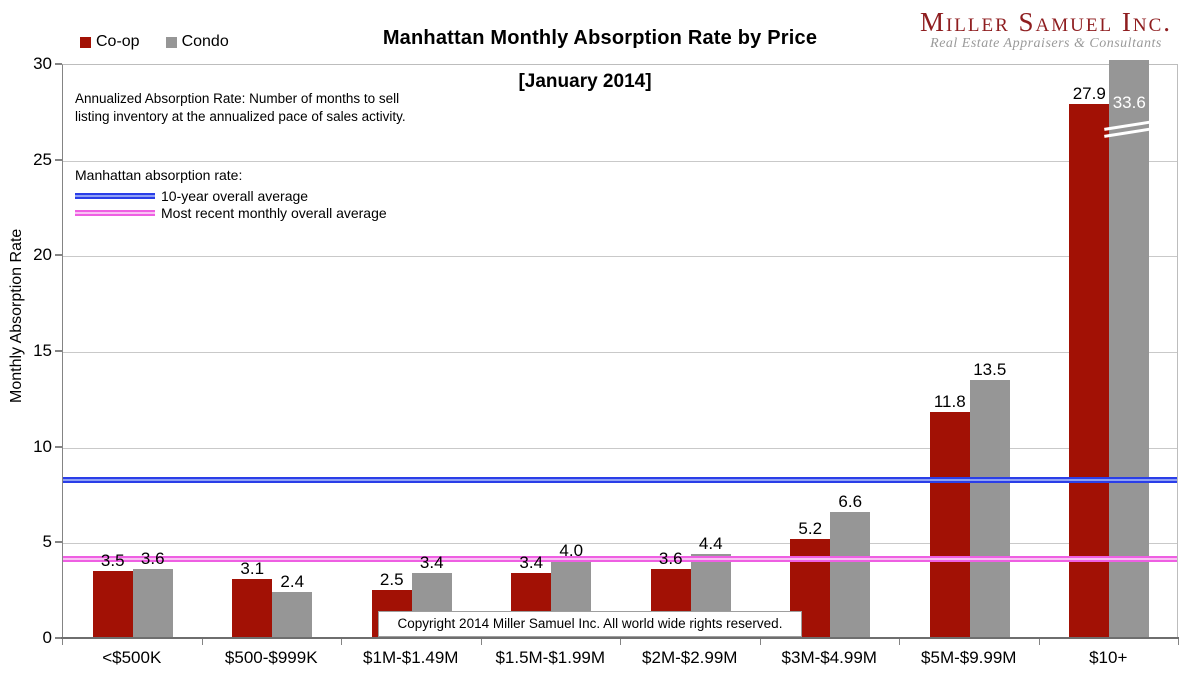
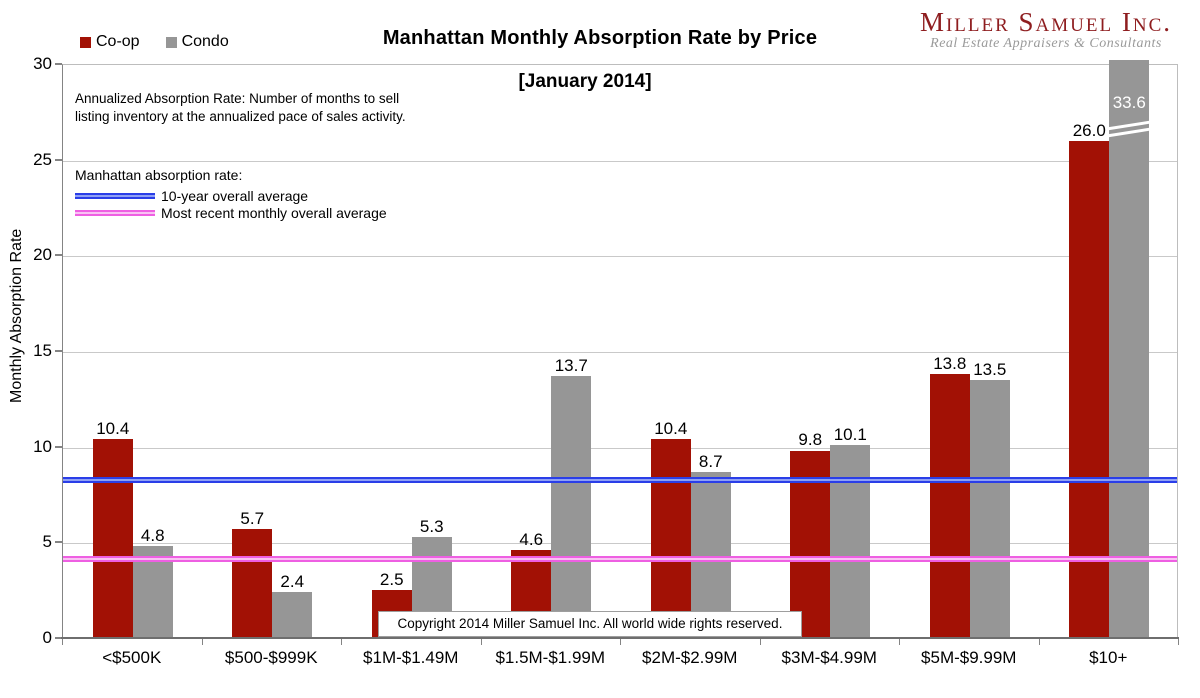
Co-op/<$500K: 3.5 -> 10.4
Condo/<$500K: 3.6 -> 4.8
Co-op/$500-$999K: 3.1 -> 5.7
Condo/$1M-$1.49M: 3.4 -> 5.3
Co-op/$1.5M-$1.99M: 3.4 -> 4.6
Condo/$1.5M-$1.99M: 4.0 -> 13.7
Co-op/$2M-$2.99M: 3.6 -> 10.4
Condo/$2M-$2.99M: 4.4 -> 8.7
Co-op/$3M-$4.99M: 5.2 -> 9.8
Condo/$3M-$4.99M: 6.6 -> 10.1
Co-op/$5M-$9.99M: 11.8 -> 13.8
Co-op/$10+: 27.9 -> 26.0
